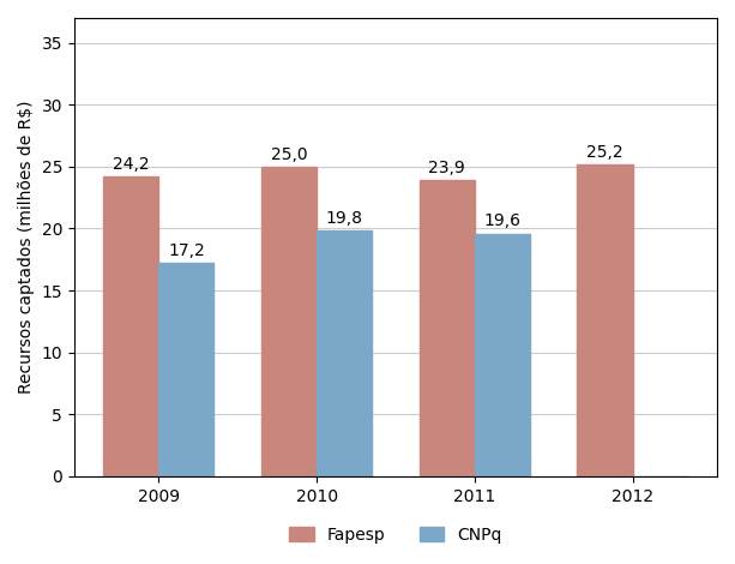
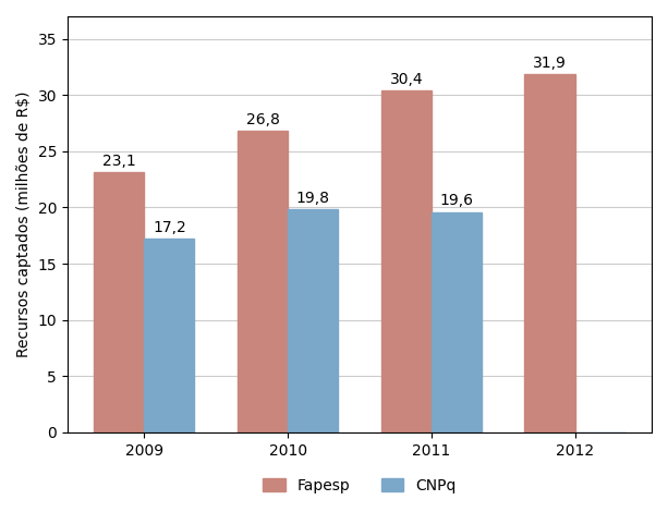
Fapesp/2009: 24,2 -> 23,1
Fapesp/2010: 25,0 -> 26,8
Fapesp/2011: 23,9 -> 30,4
Fapesp/2012: 25,2 -> 31,9
